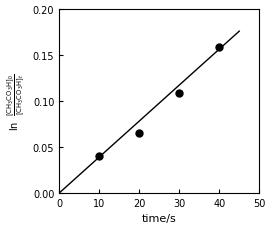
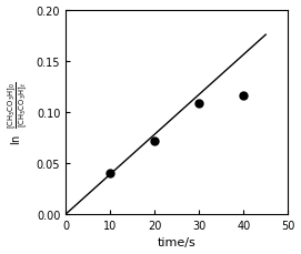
20: 0.065 -> 0.072
40: 0.158 -> 0.116
